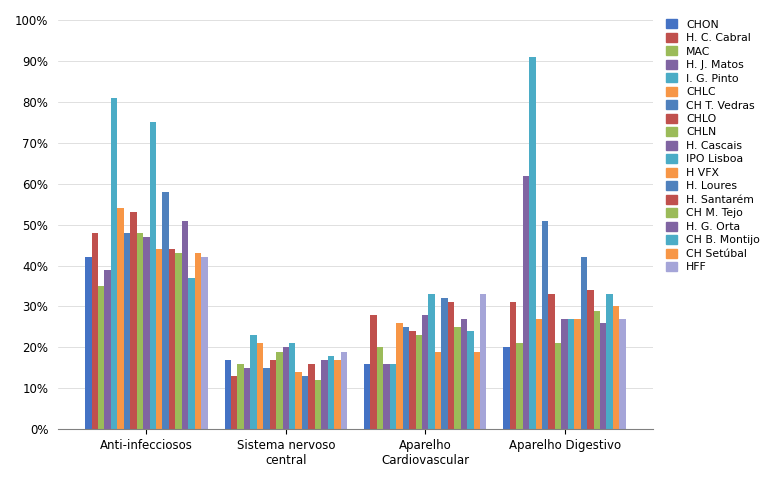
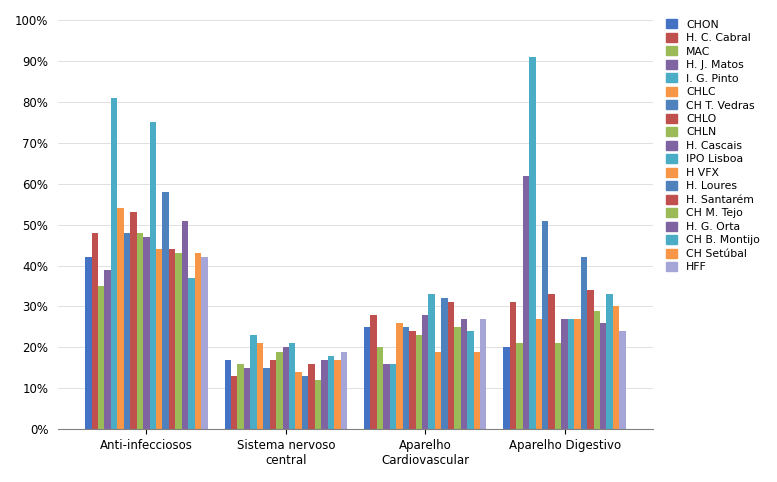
CHON/Aparelho Cardiovascular: 16% -> 25%
HFF/Aparelho Cardiovascular: 33% -> 27%
HFF/Aparelho Digestivo: 27% -> 24%
